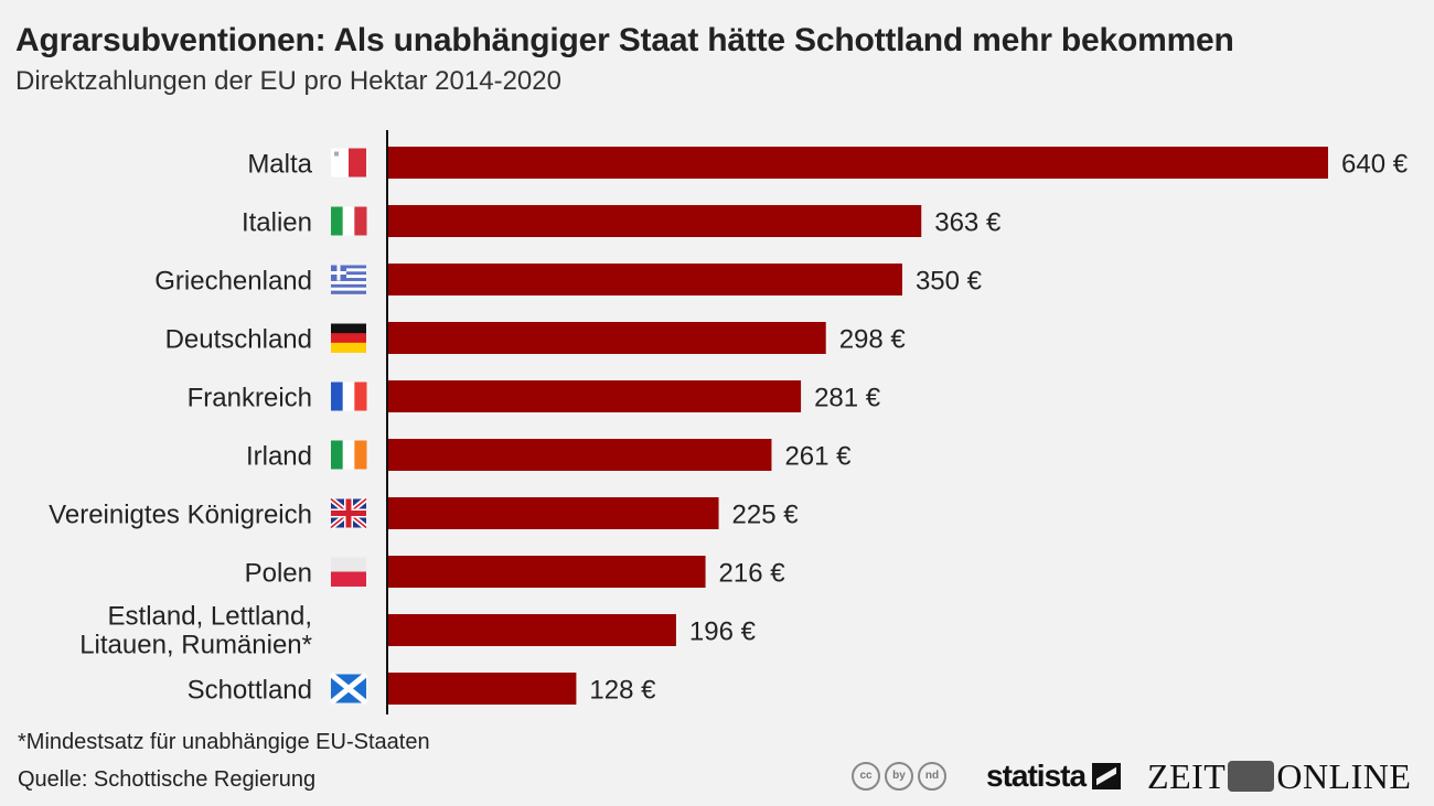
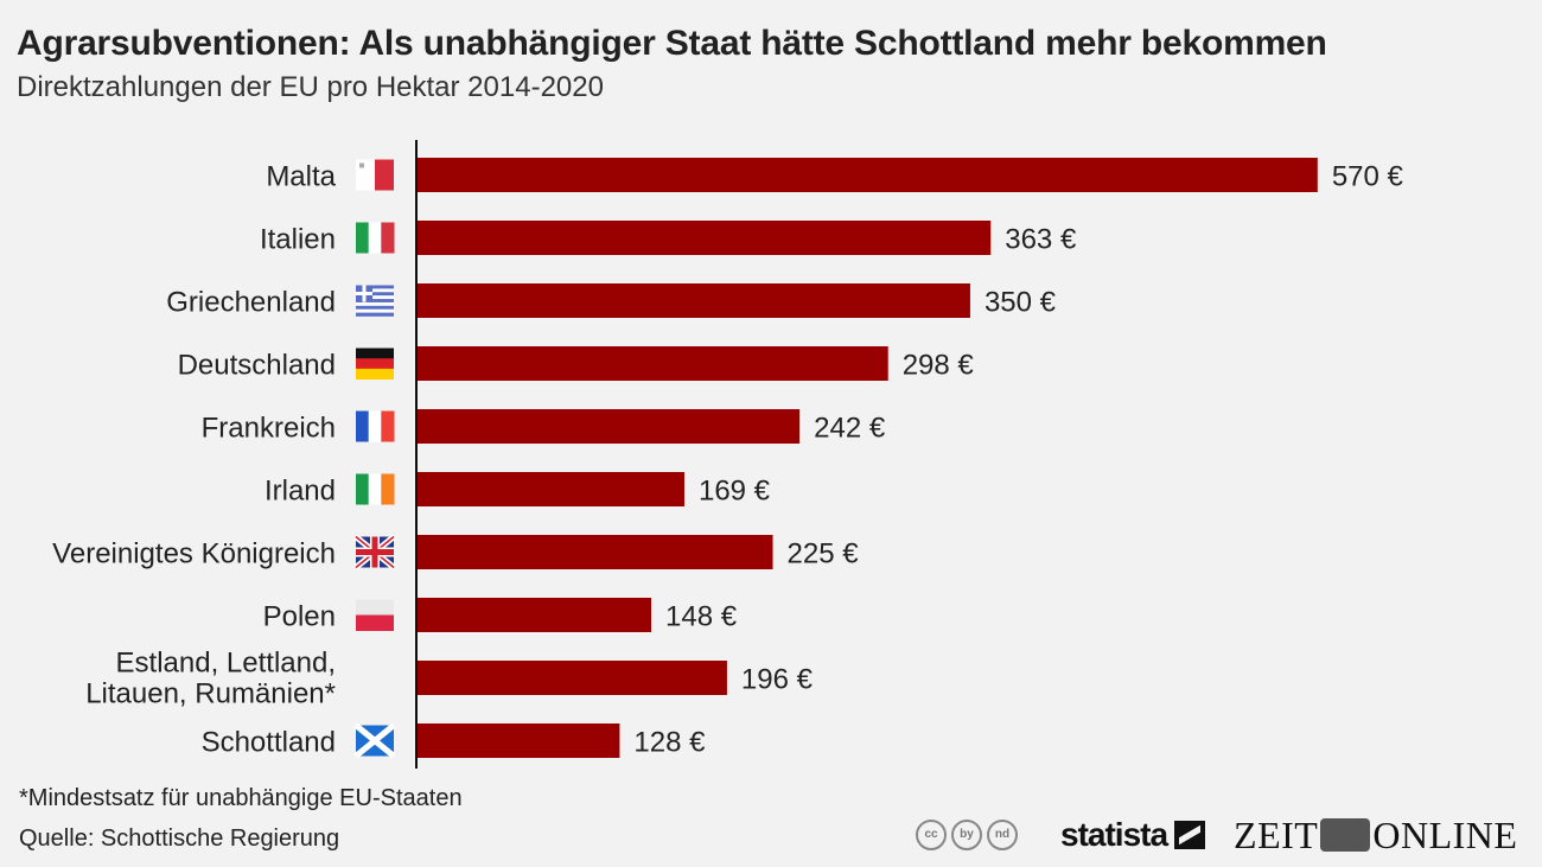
Malta: 640 -> 570
Frankreich: 281 -> 242
Irland: 261 -> 169
Polen: 216 -> 148
